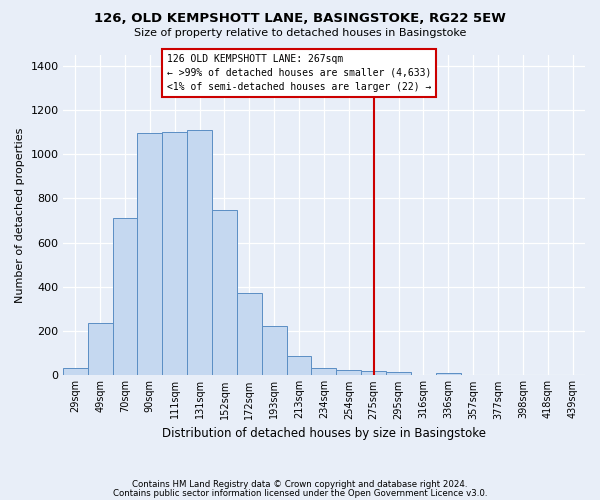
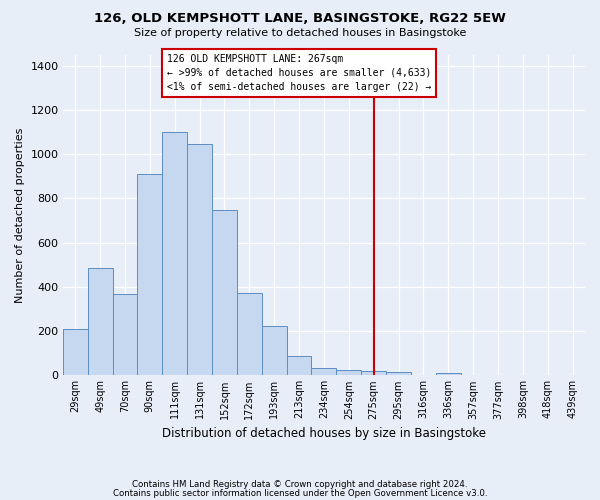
29sqm: 30 -> 210
49sqm: 237 -> 485
70sqm: 713 -> 365
90sqm: 1097 -> 910
131sqm: 1112 -> 1045
